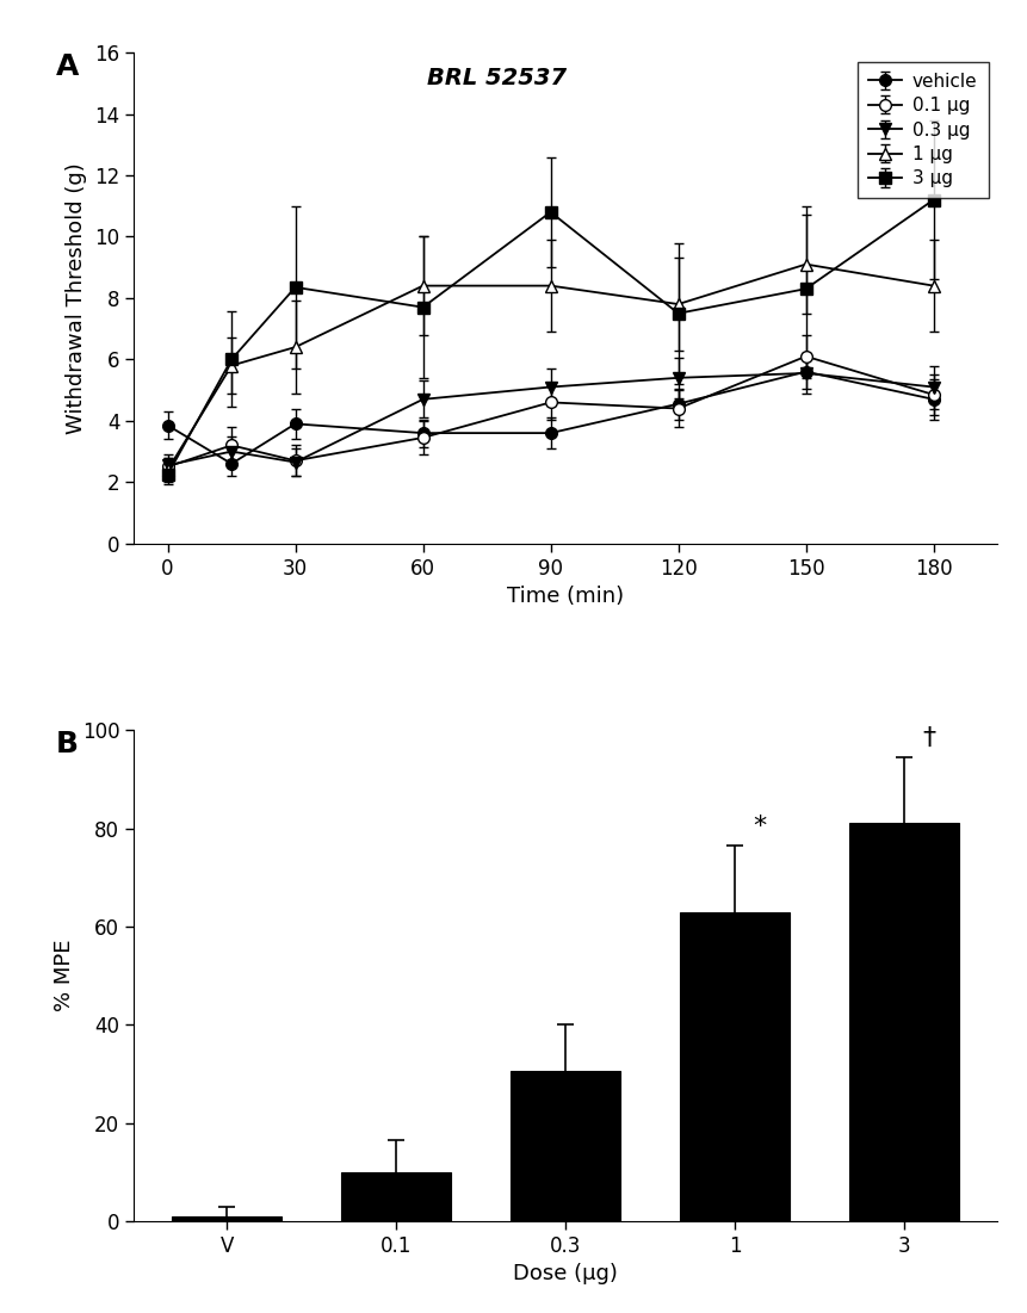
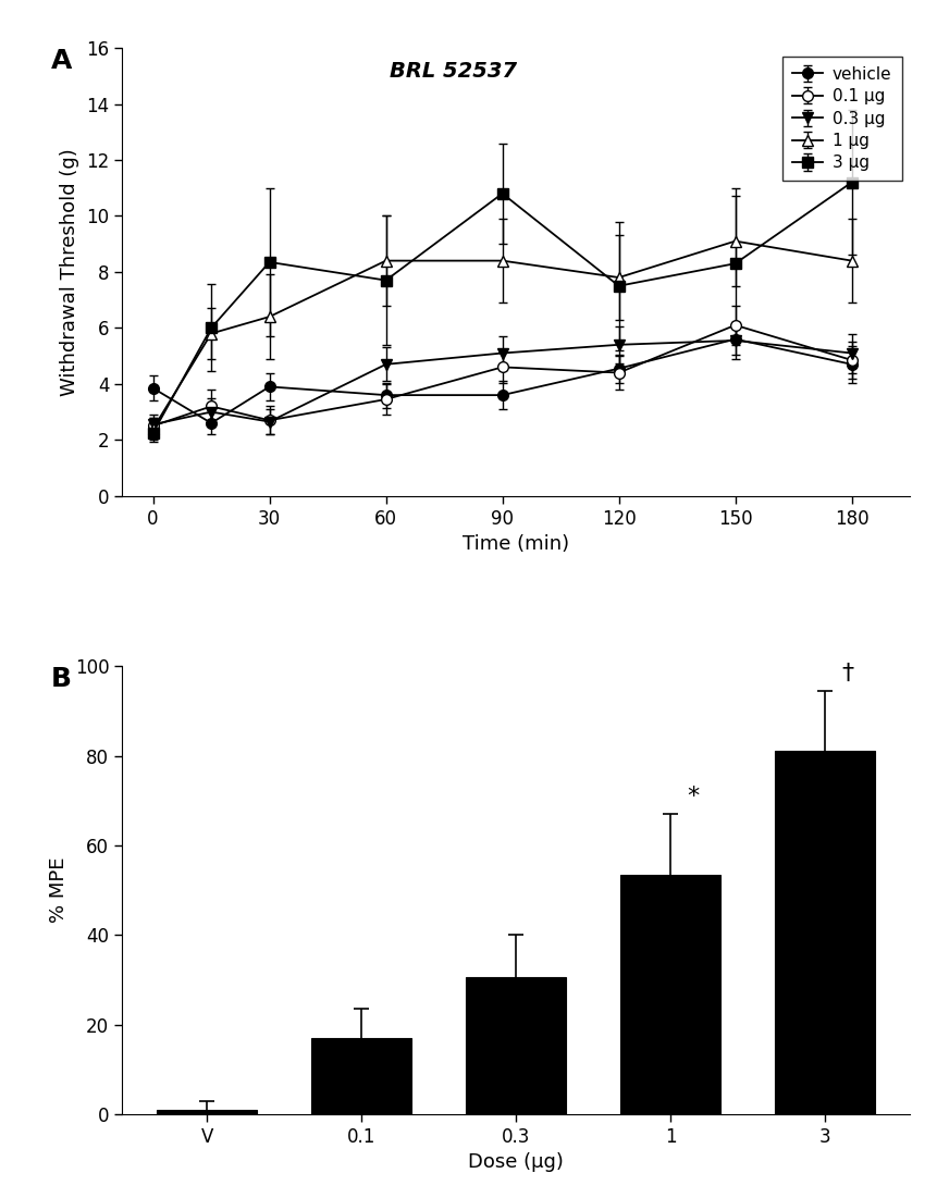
0.1: 10.0 -> 17.0
1: 63.0 -> 53.5
